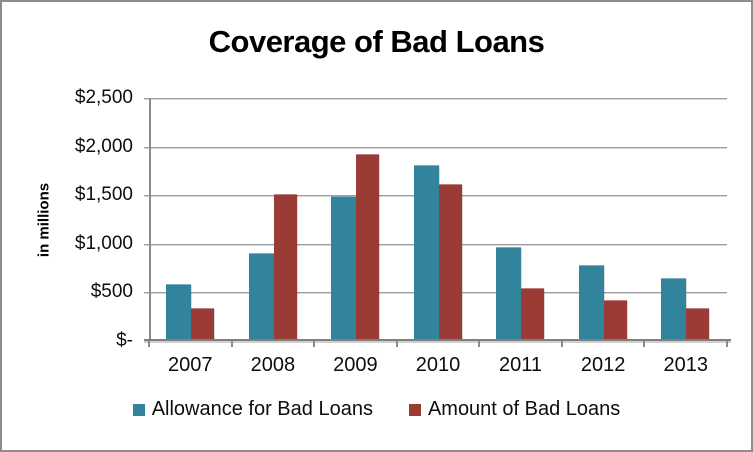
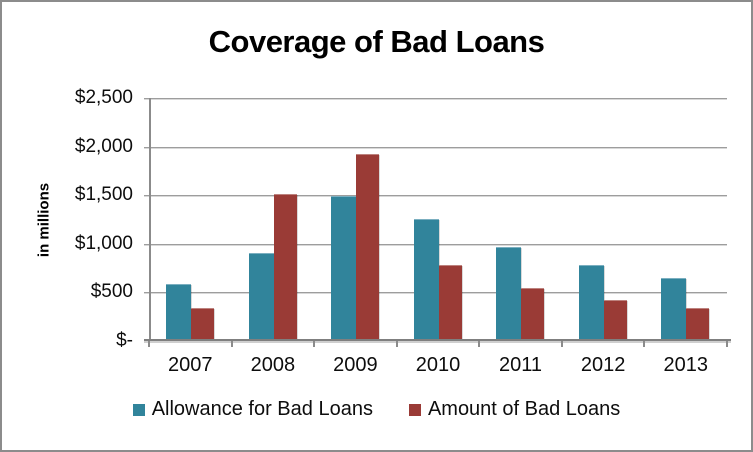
Allowance for Bad Loans/2010: $1800 -> $1200
Amount of Bad Loans/2010: $1600 -> $800
